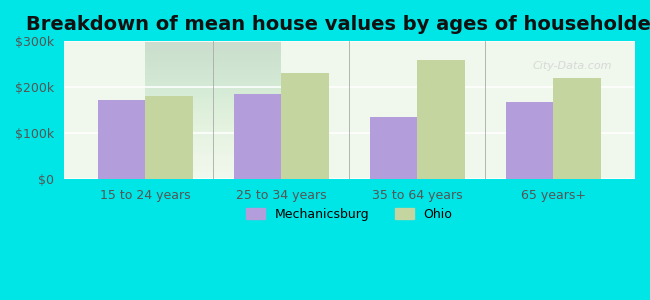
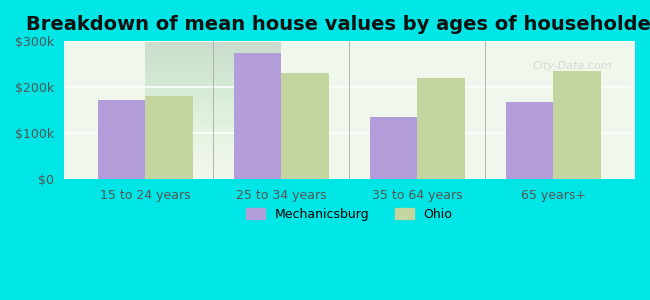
Mechanicsburg/25 to 34 years: $185k -> $275k
Ohio/35 to 64 years: $258k -> $220k
Ohio/65 years+: $220k -> $235k
